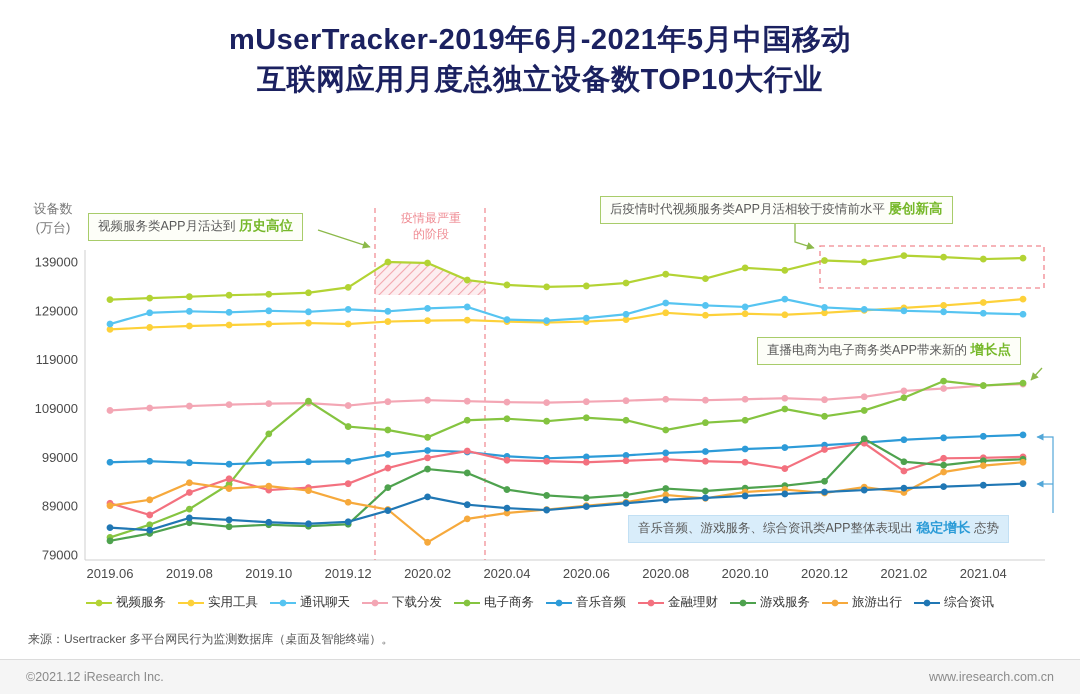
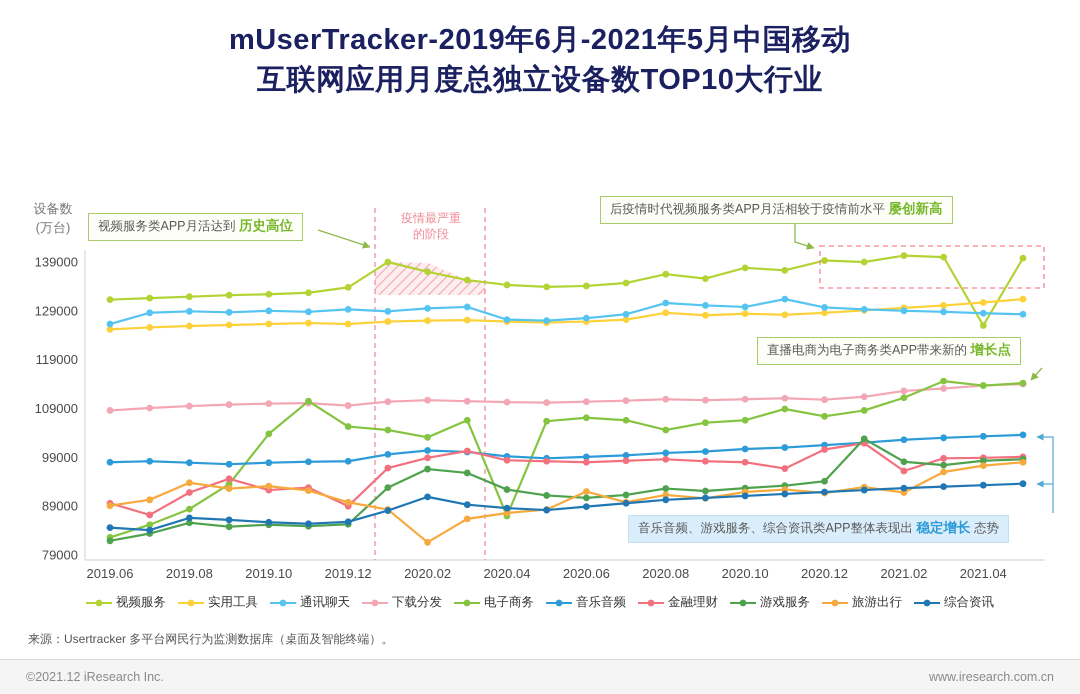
金融理财/2019.12: 94000 -> 89000
视频服务/2020.02: 139000 -> 137000
电子商务/2020.04: 107000 -> 87000
旅游出行/2020.06: 89000 -> 92000
视频服务/2021.04: 140000 -> 126000
